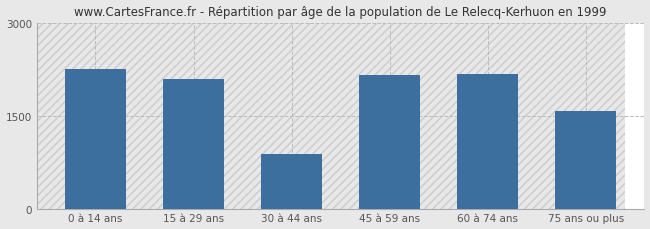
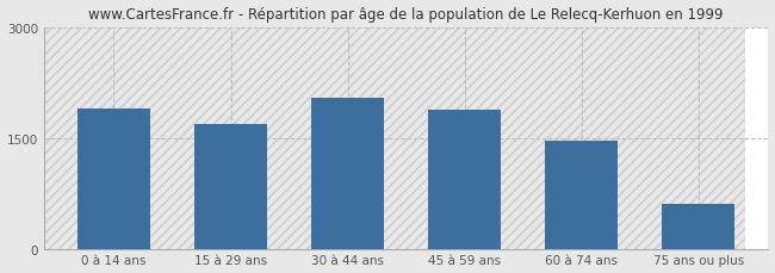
0 à 14 ans: 2260 -> 1900
15 à 29 ans: 2100 -> 1690
30 à 44 ans: 880 -> 2050
45 à 59 ans: 2160 -> 1890
60 à 74 ans: 2180 -> 1470
75 ans ou plus: 1580 -> 620
